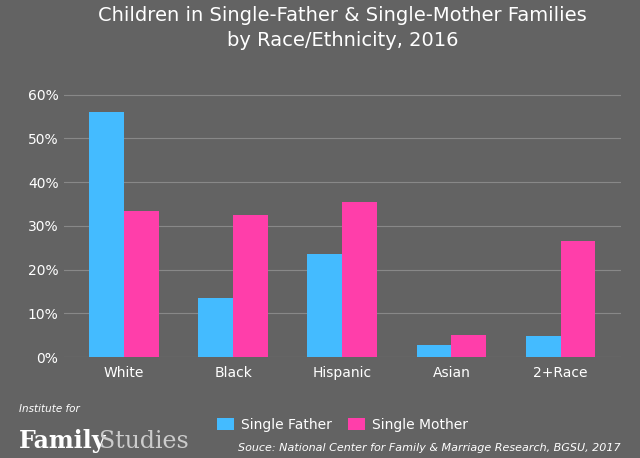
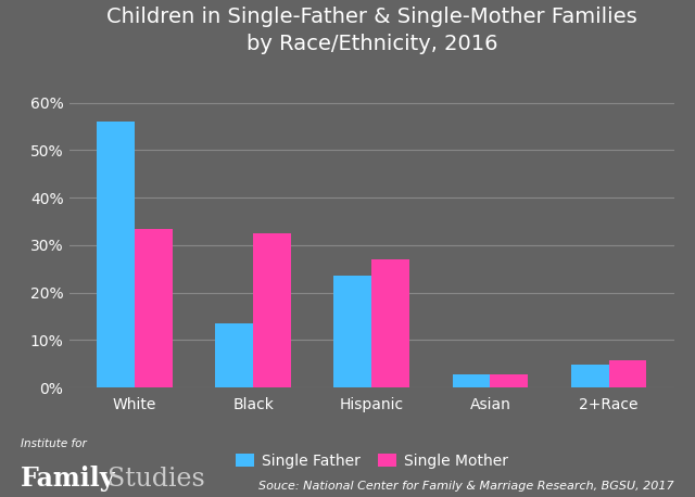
Single Mother/Hispanic: 35.5% -> 27.0%
Single Mother/Asian: 5.0% -> 2.7%
Single Mother/2+Race: 26.5% -> 5.8%
